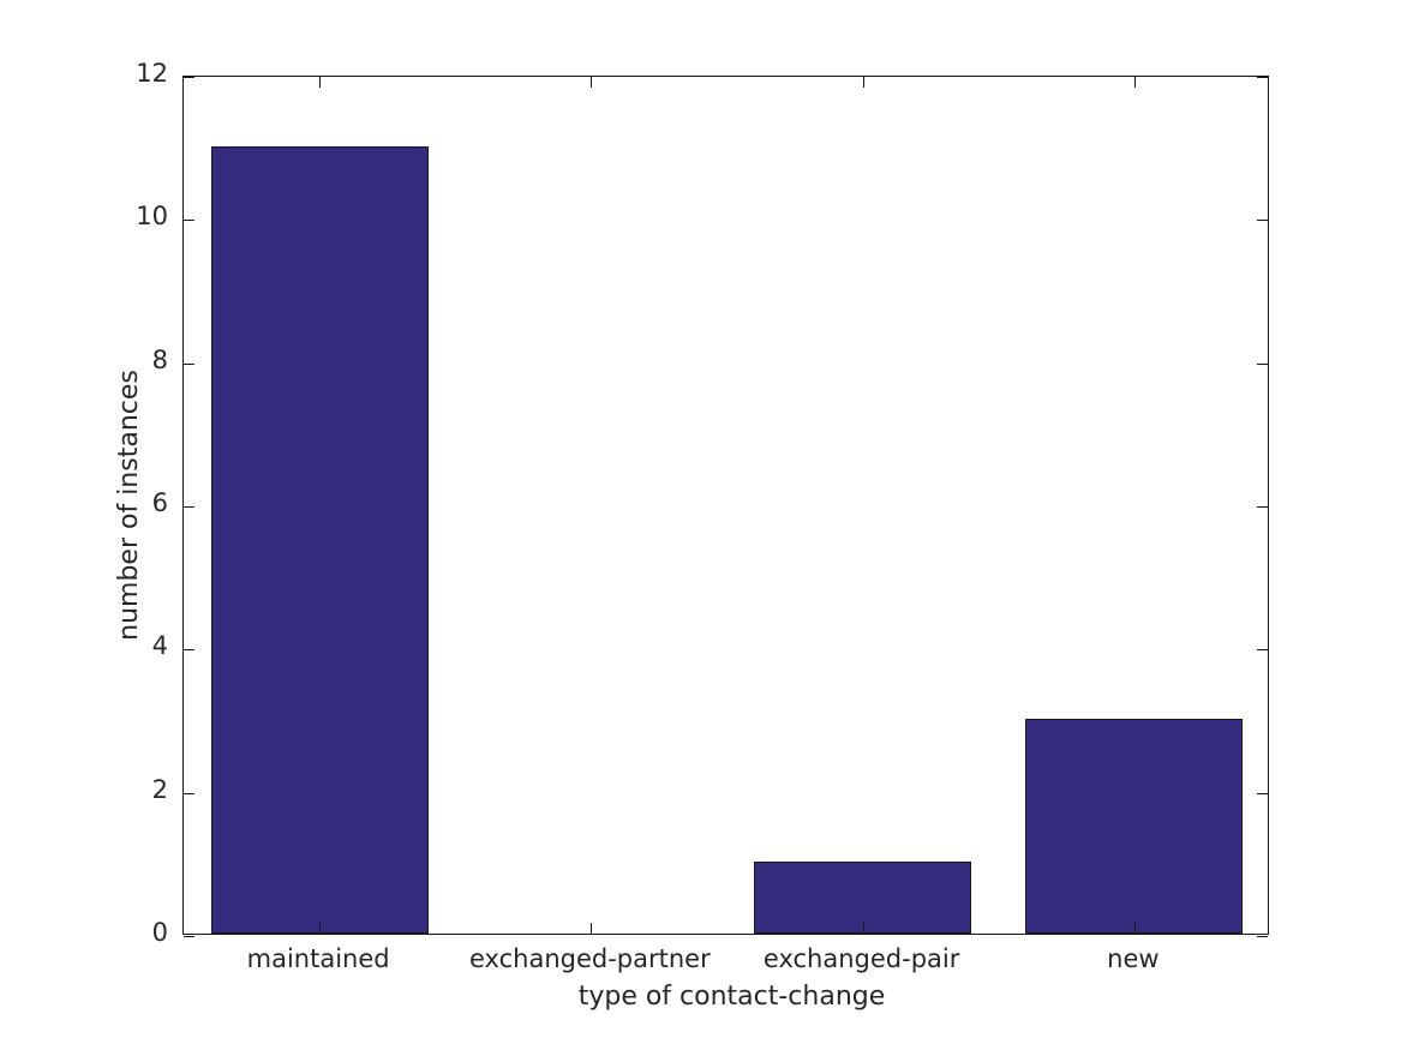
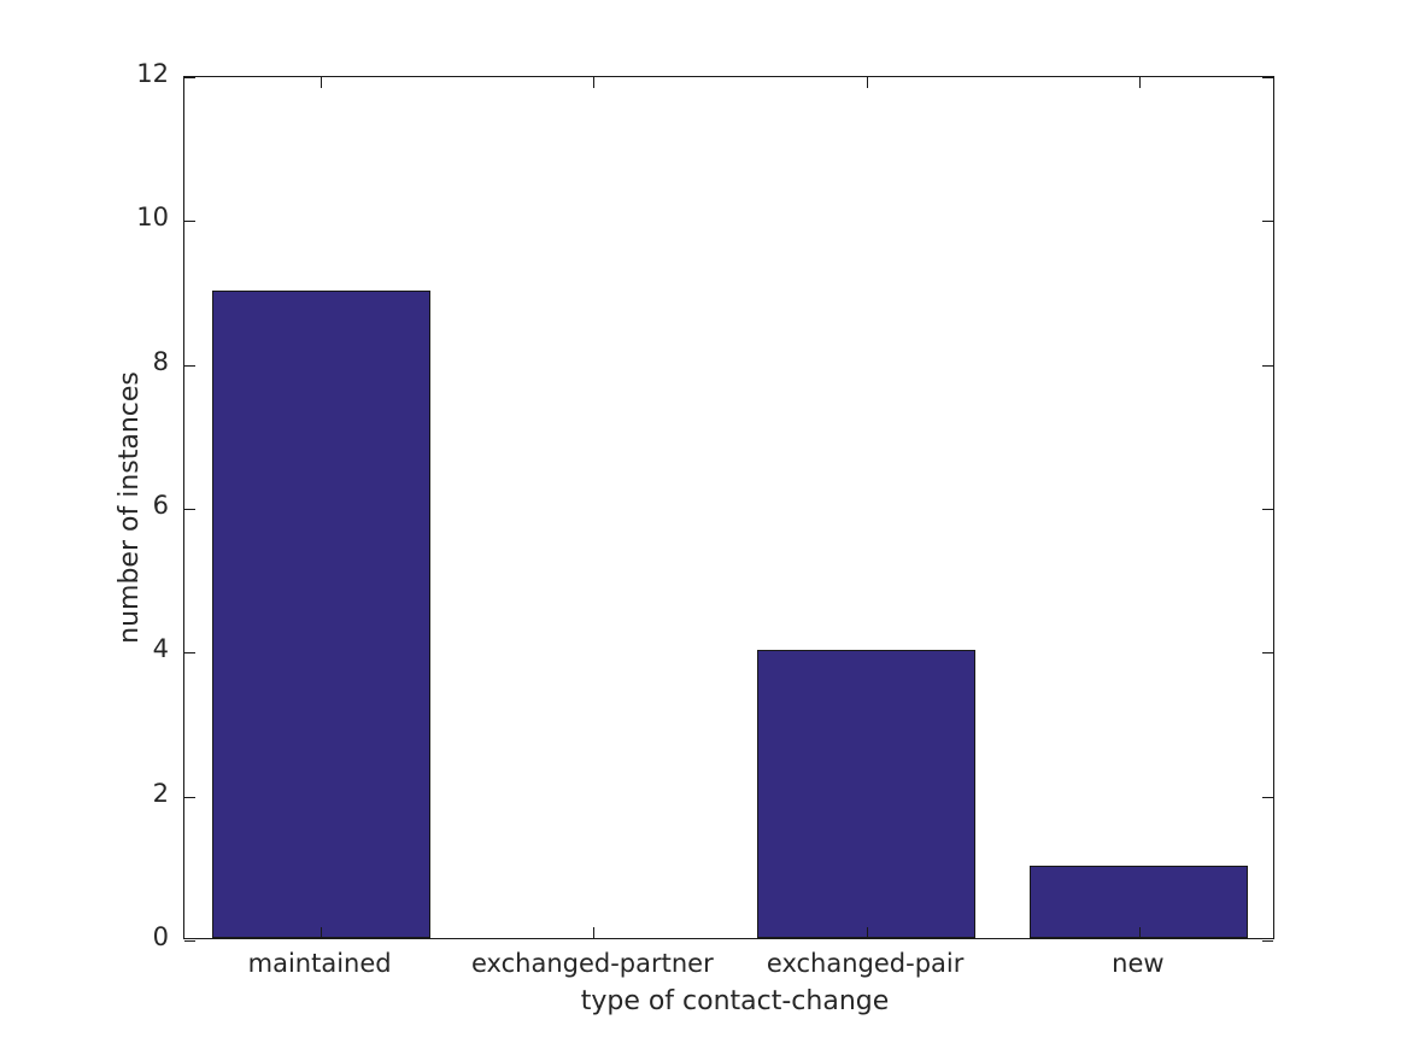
maintained: 11 -> 9
exchanged-pair: 1 -> 4
new: 3 -> 1
